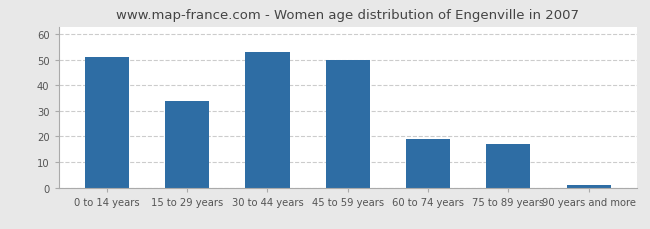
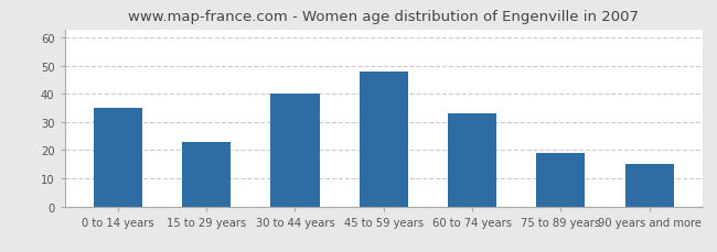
0 to 14 years: 51 -> 35
15 to 29 years: 34 -> 23
30 to 44 years: 53 -> 40
45 to 59 years: 50 -> 48
60 to 74 years: 19 -> 33
75 to 89 years: 17 -> 19
90 years and more: 1 -> 15
